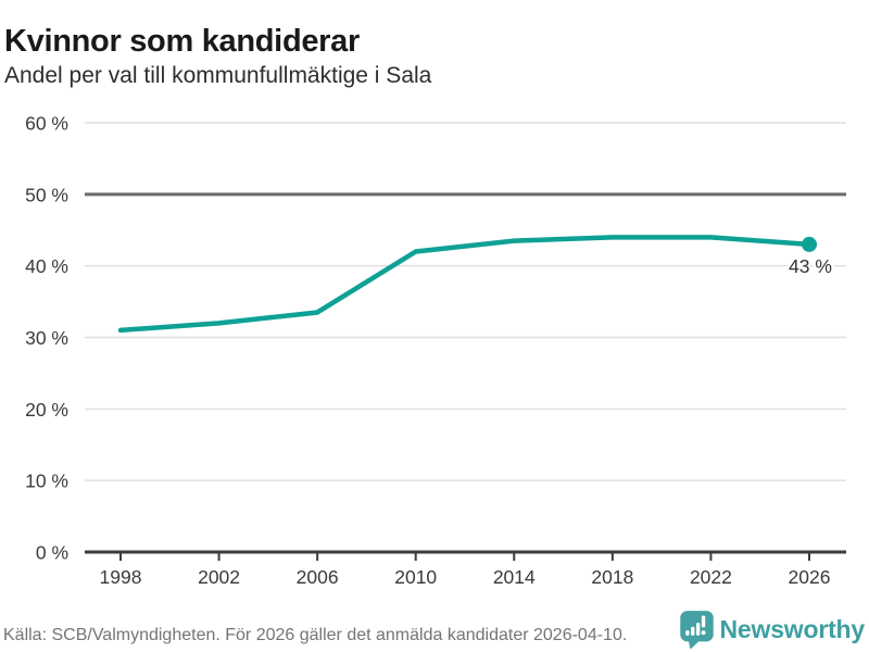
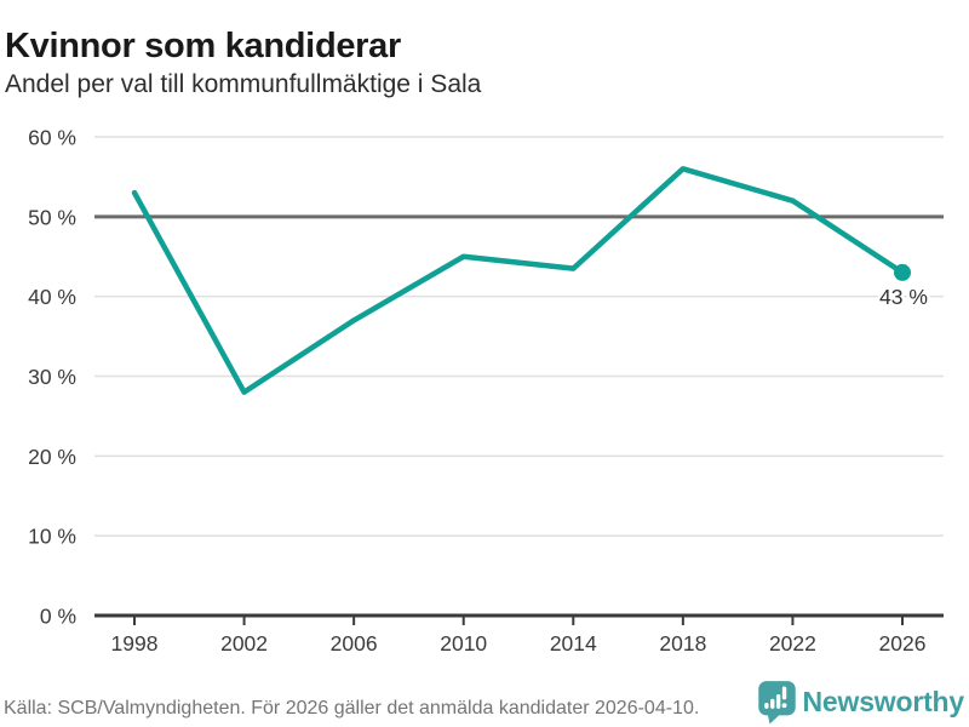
1998: 31% -> 53%
2002: 32% -> 28%
2006: 34% -> 37%
2010: 42% -> 45%
2018: 44% -> 56%
2022: 44% -> 52%
